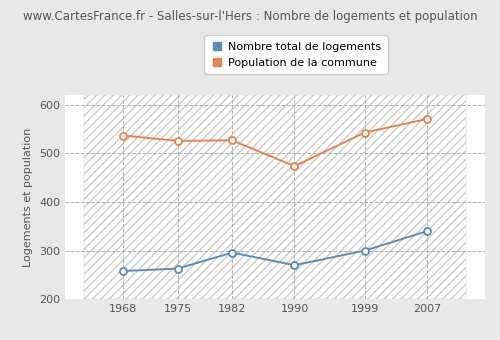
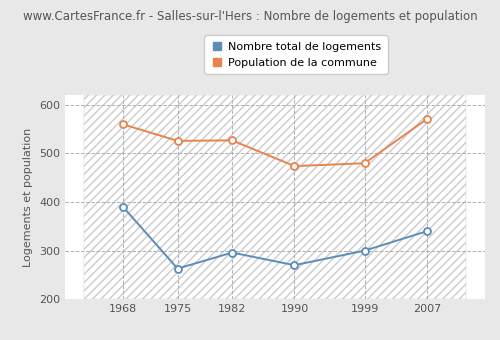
Nombre total de logements/1968: 258 -> 390
Population de la commune/1968: 537 -> 560
Population de la commune/1999: 543 -> 480
